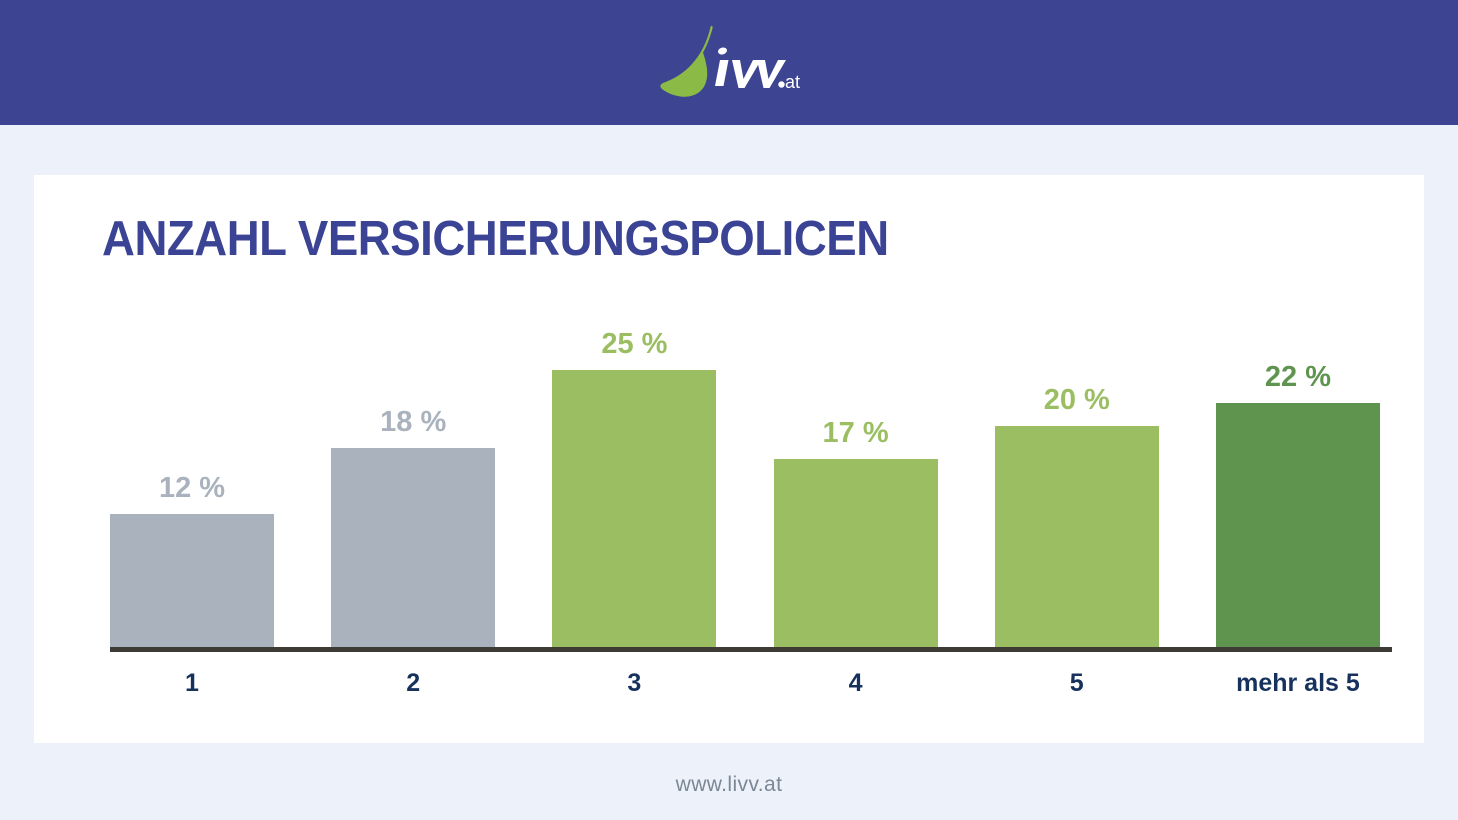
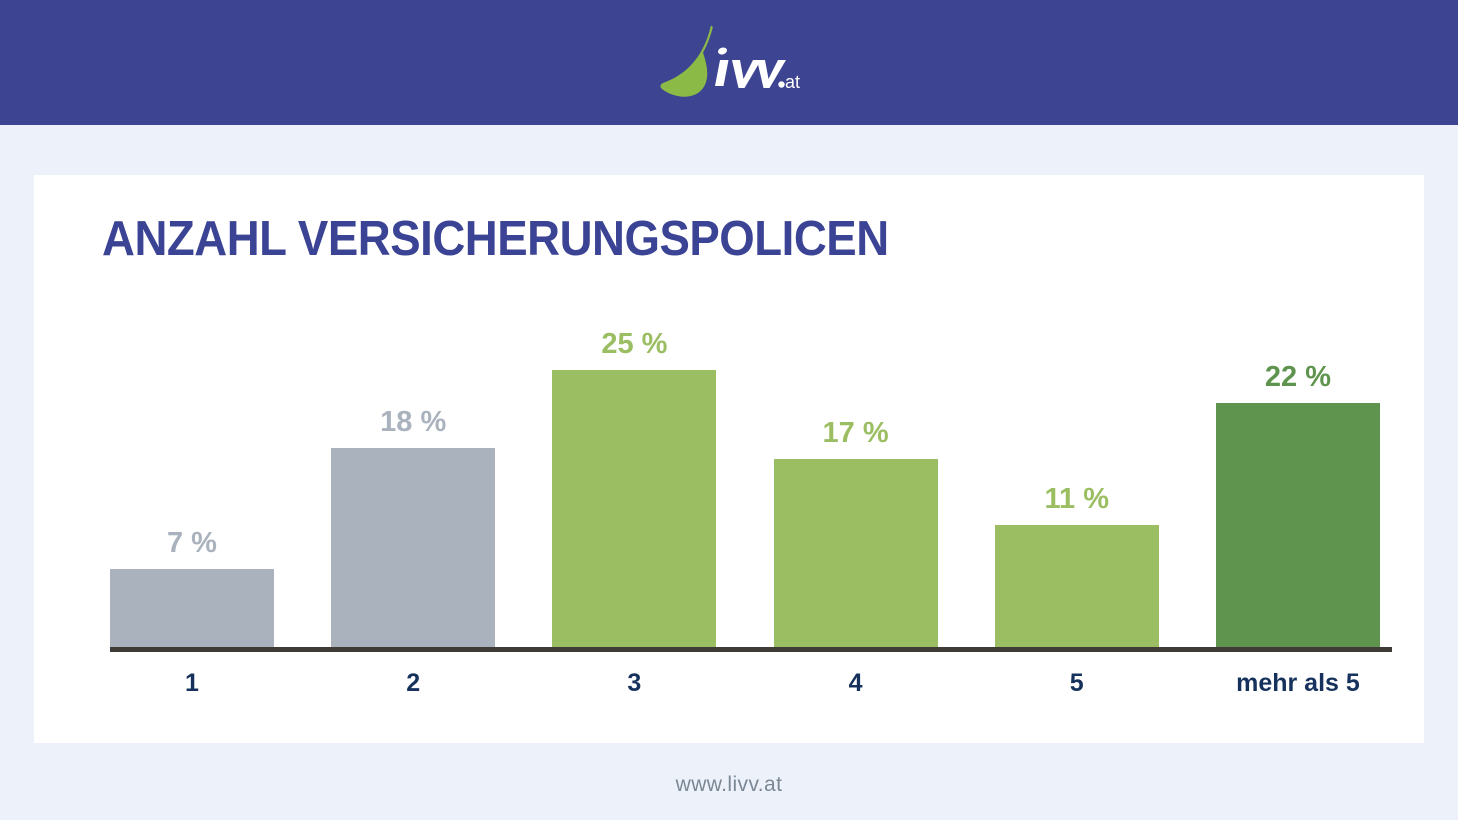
1: 12 -> 7
5: 20 -> 11
